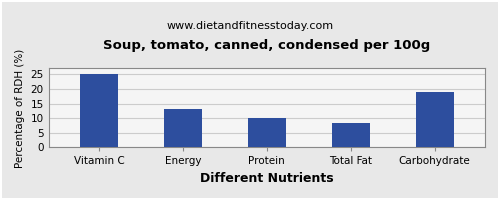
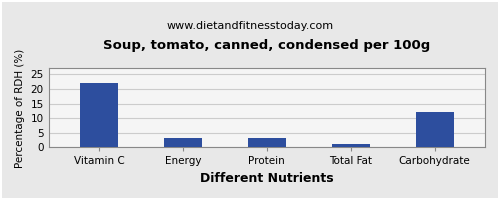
Vitamin C: 25.0 -> 22.0
Energy: 13.0 -> 3.2
Protein: 10.0 -> 3.2
Total Fat: 8.5 -> 1.1
Carbohydrate: 19.0 -> 12.0
